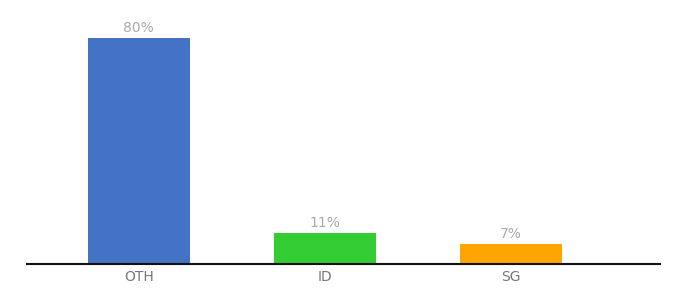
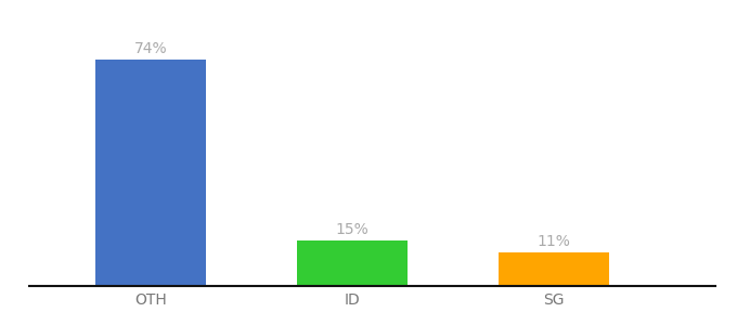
OTH: 80% -> 74%
ID: 11% -> 15%
SG: 7% -> 11%
